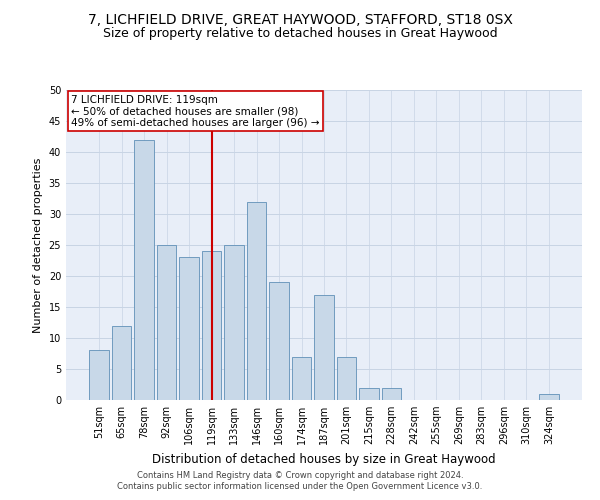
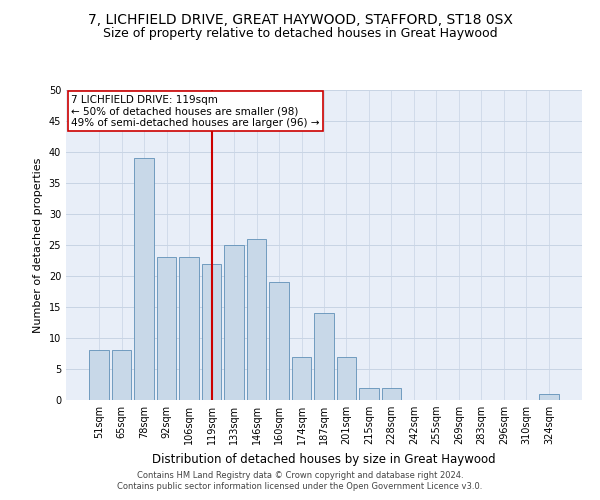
65sqm: 12 -> 8
78sqm: 42 -> 39
92sqm: 25 -> 23
119sqm: 24 -> 22
146sqm: 32 -> 26
187sqm: 17 -> 14
